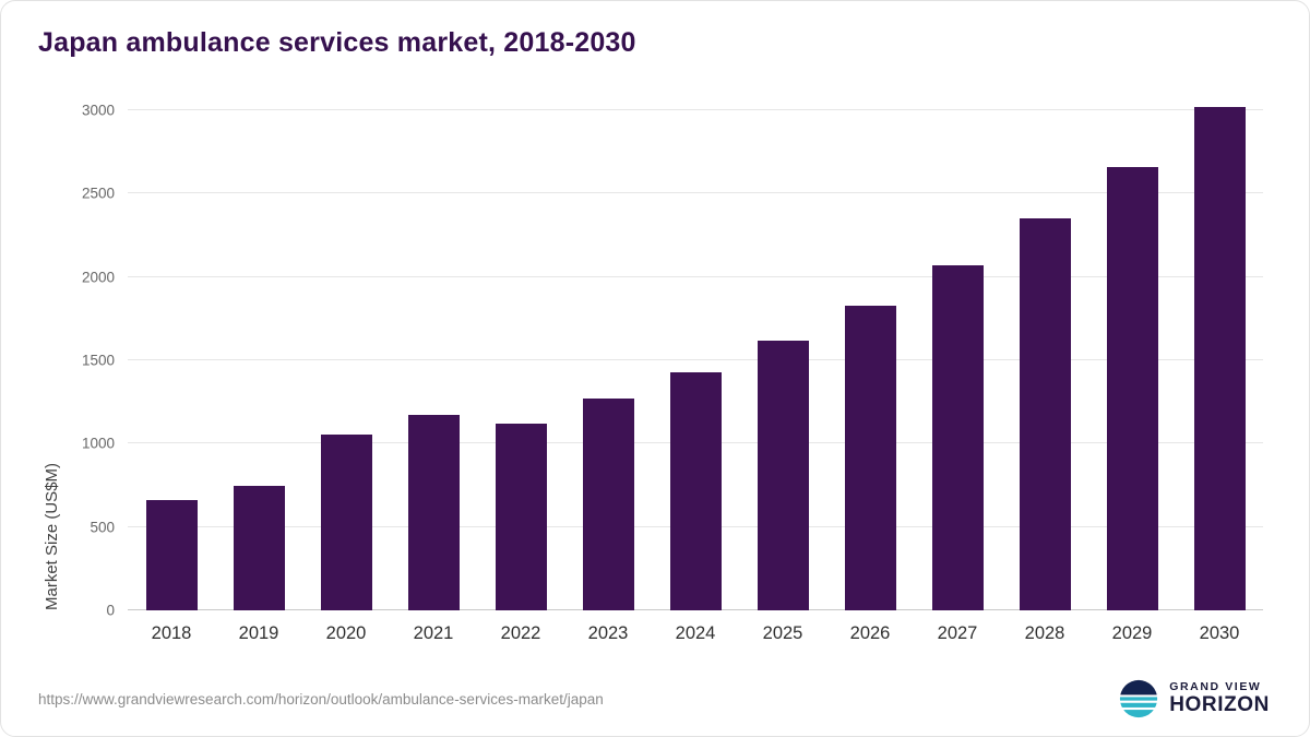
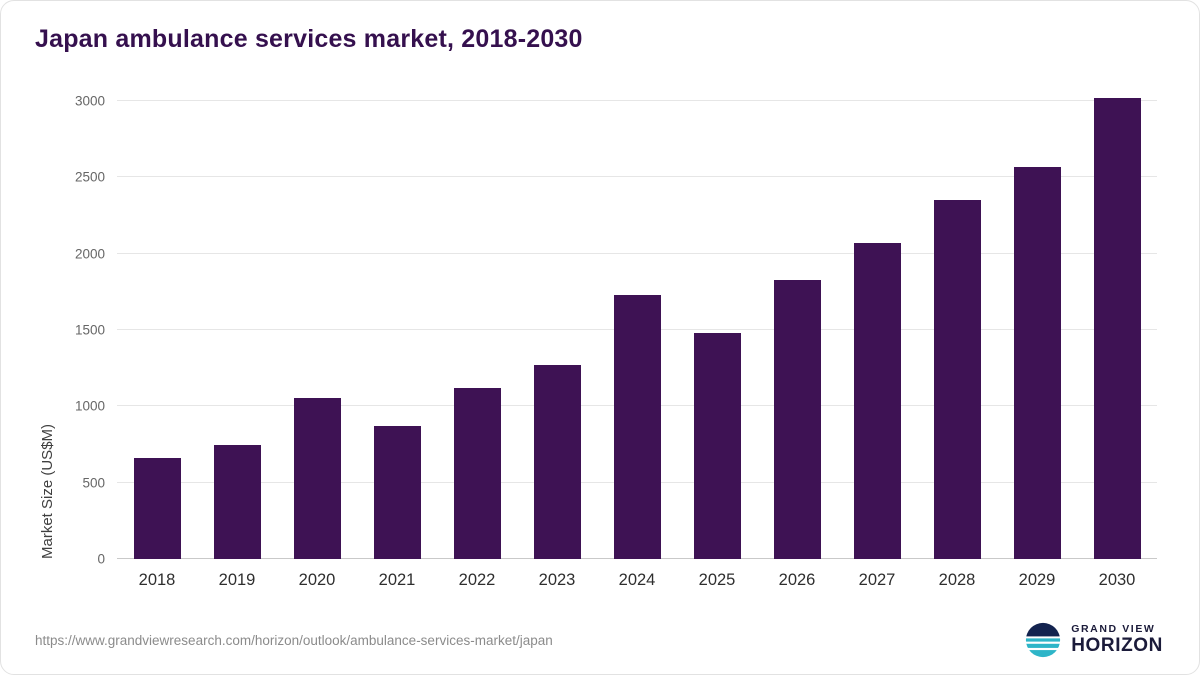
2021: 1180 -> 870
2024: 1430 -> 1730
2025: 1620 -> 1480
2029: 2660 -> 2570
